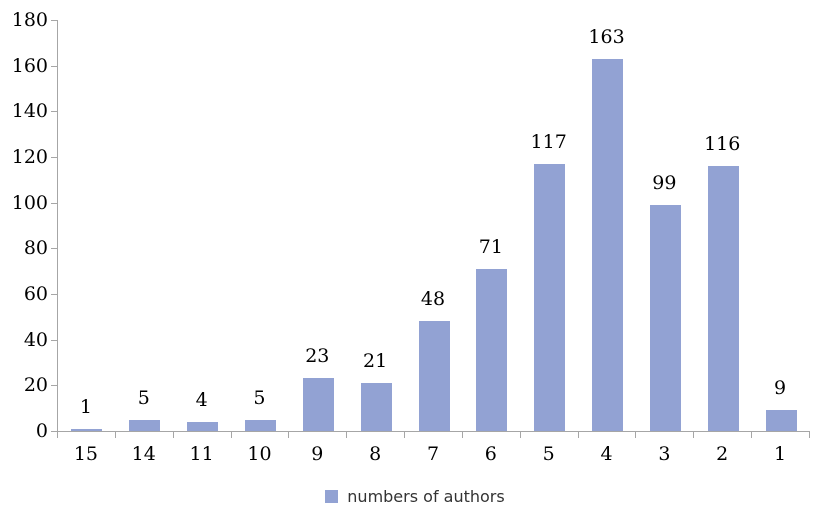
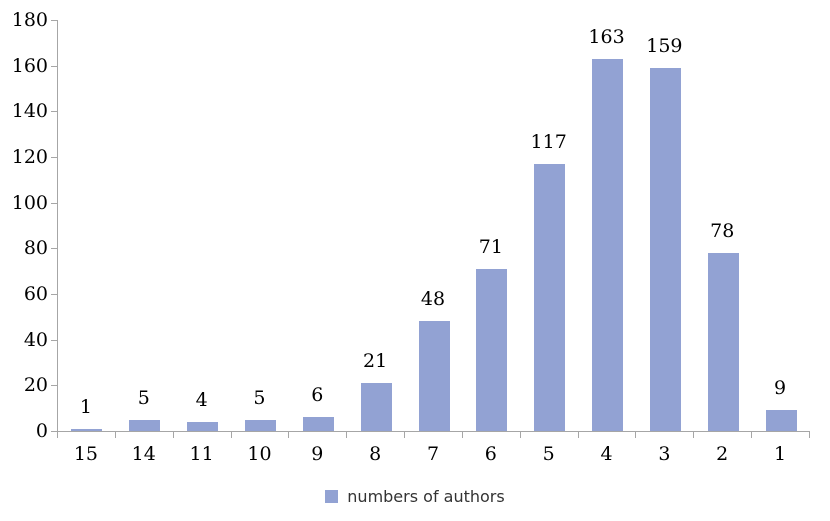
9: 23 -> 6
3: 99 -> 159
2: 116 -> 78
